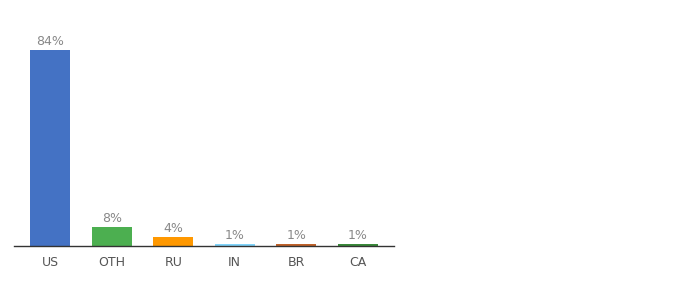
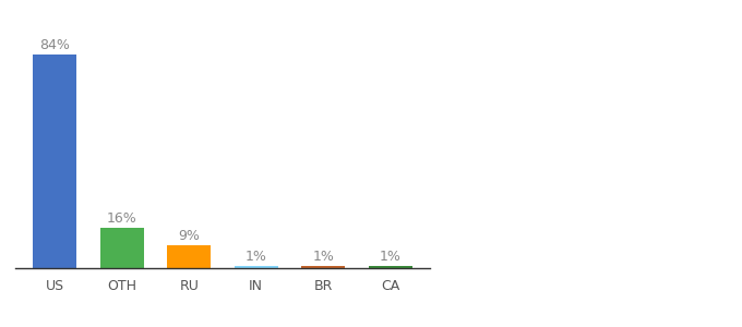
OTH: 8% -> 16%
RU: 4% -> 9%
